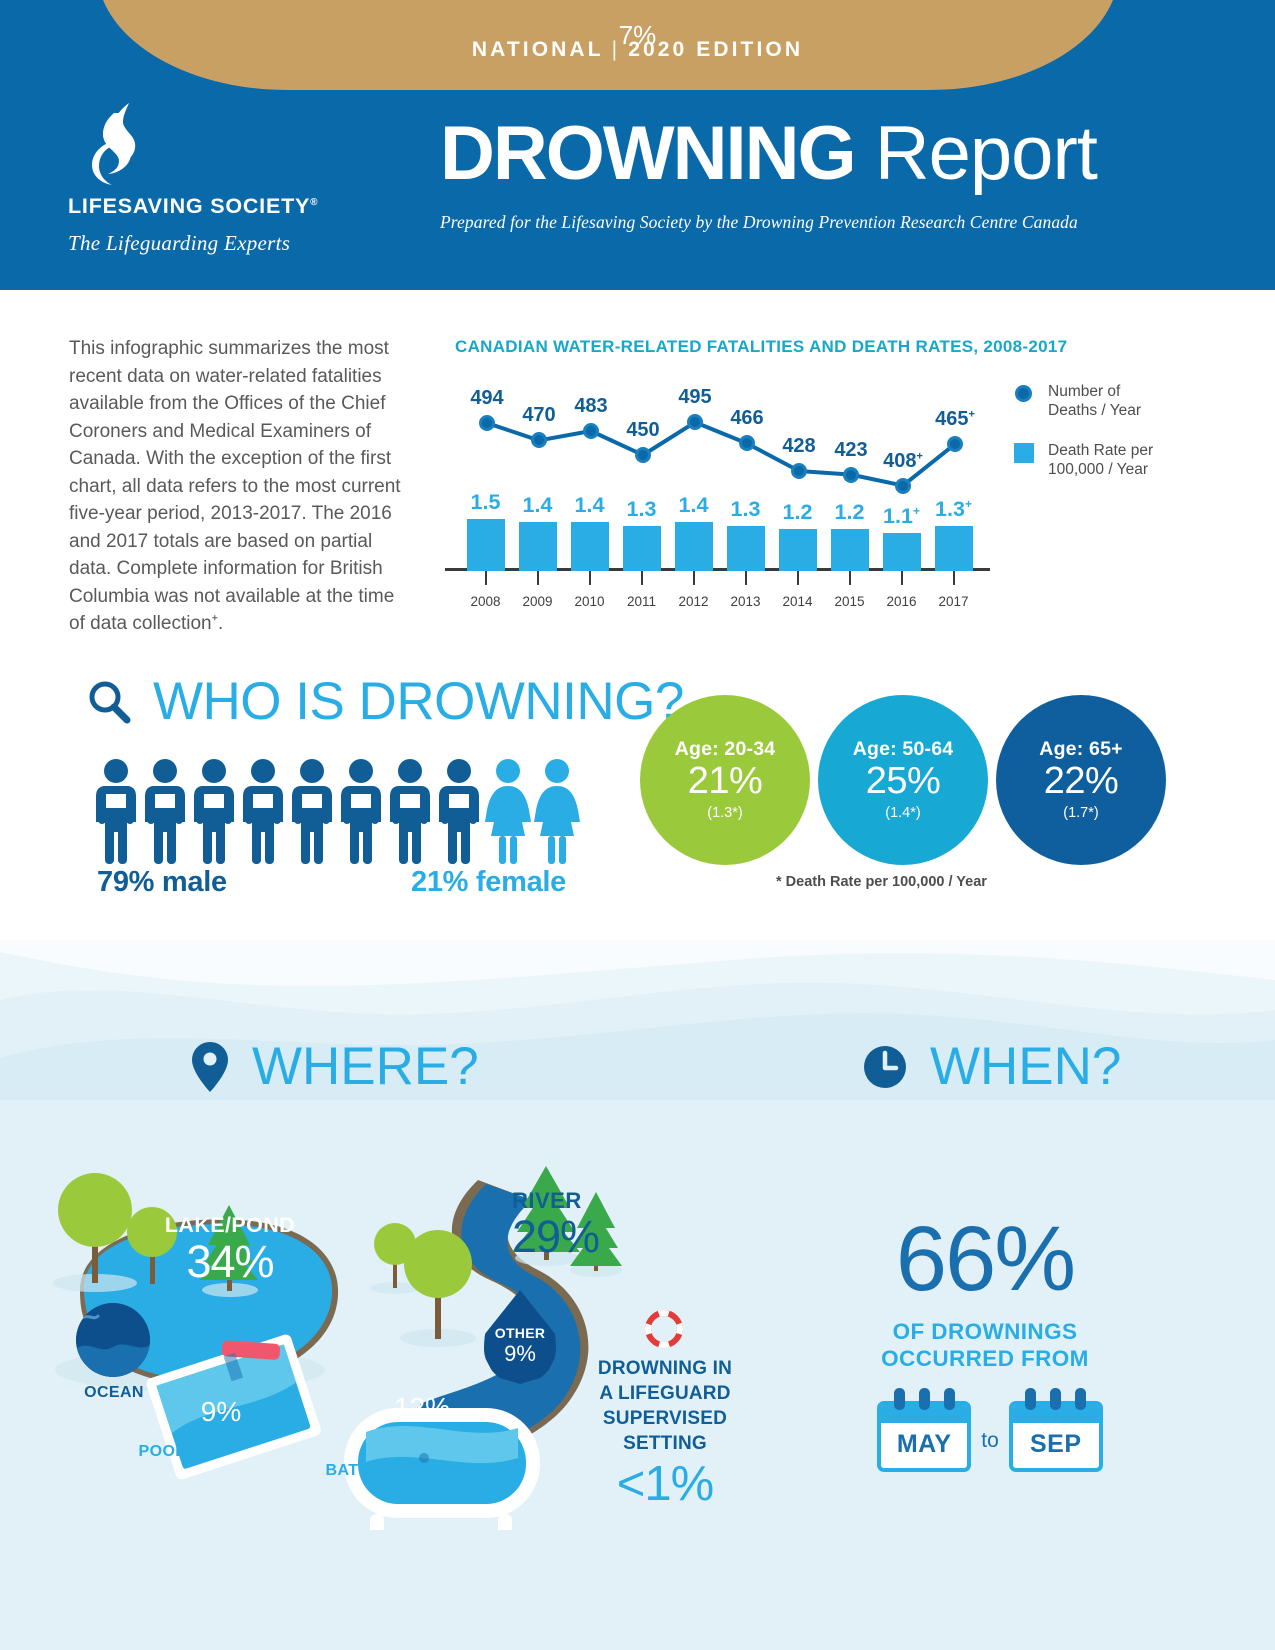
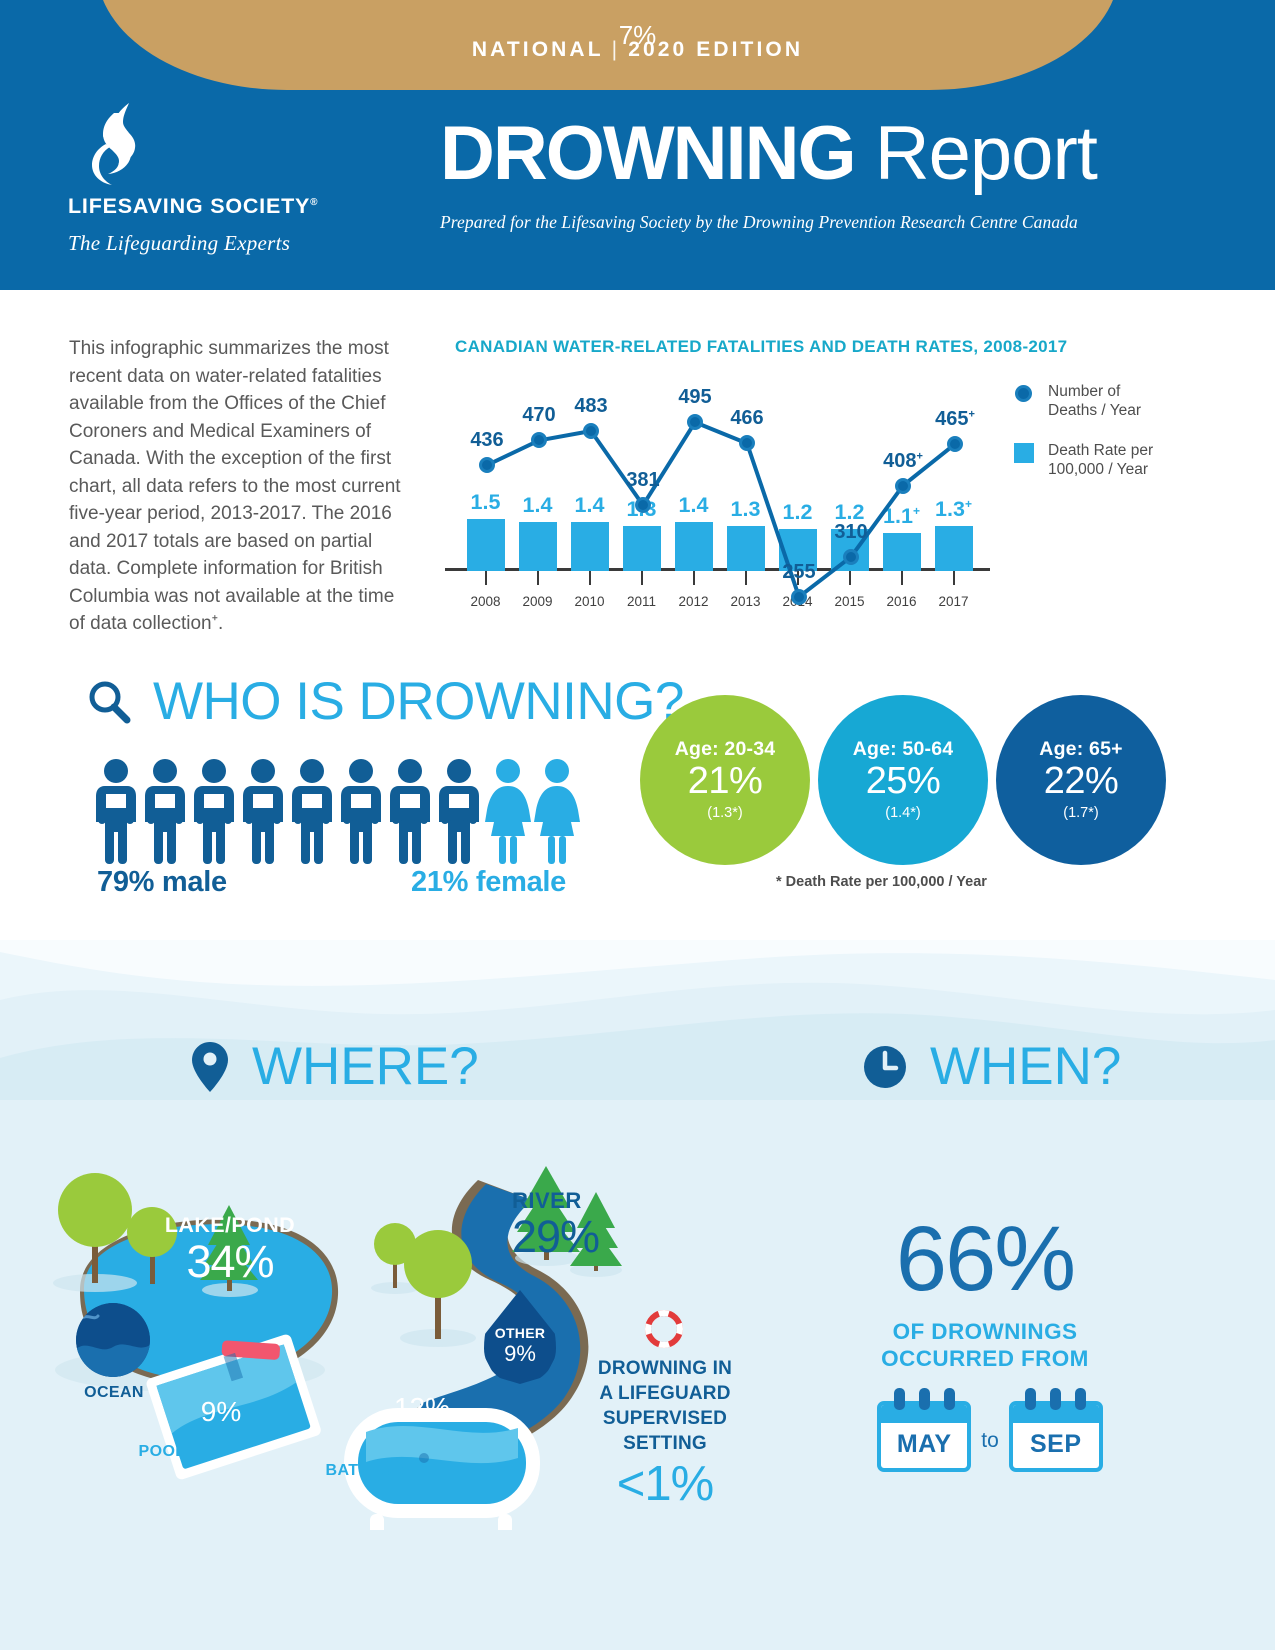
Number of Deaths / Year/2008: 494 -> 436
Number of Deaths / Year/2011: 450 -> 381
Number of Deaths / Year/2014: 428 -> 255
Number of Deaths / Year/2015: 423 -> 310
